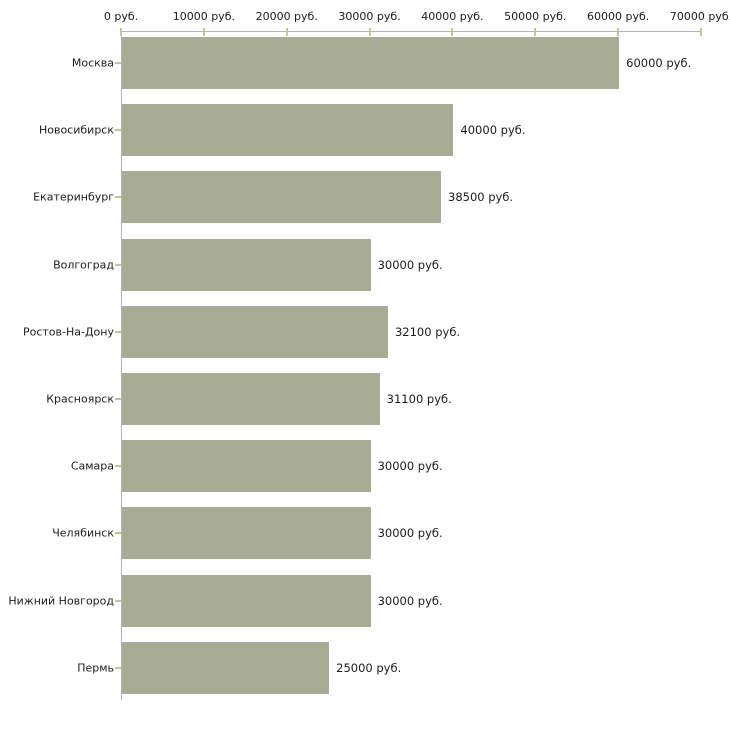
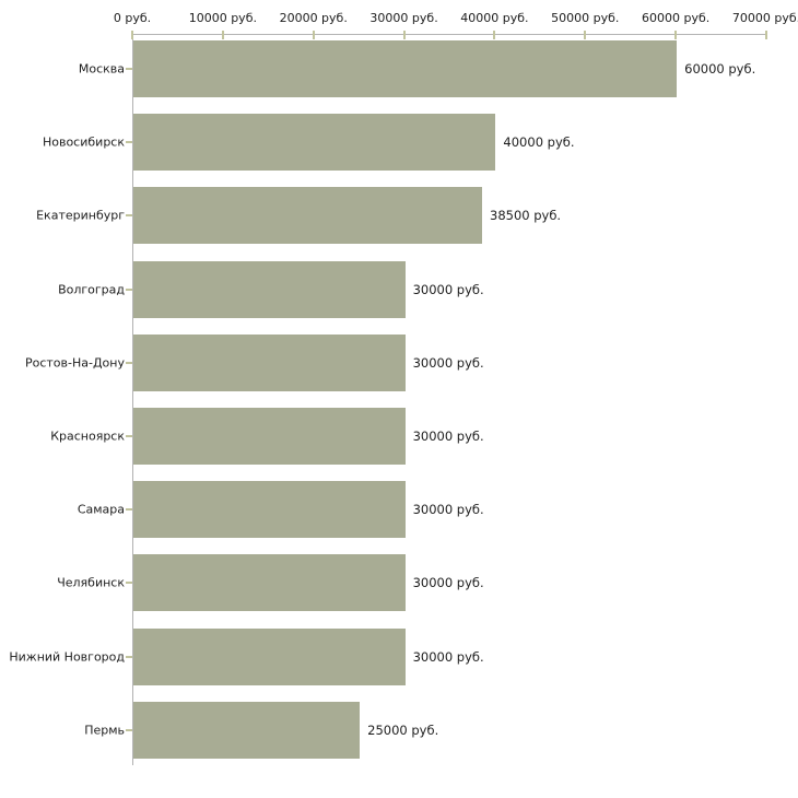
Ростов-На-Дону: 32100 -> 30000
Красноярск: 31100 -> 30000
